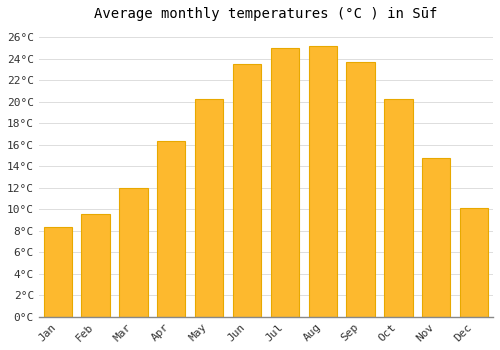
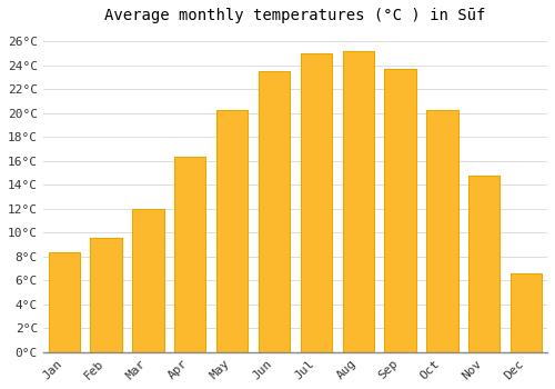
Dec: 10.1°C -> 6.6°C
